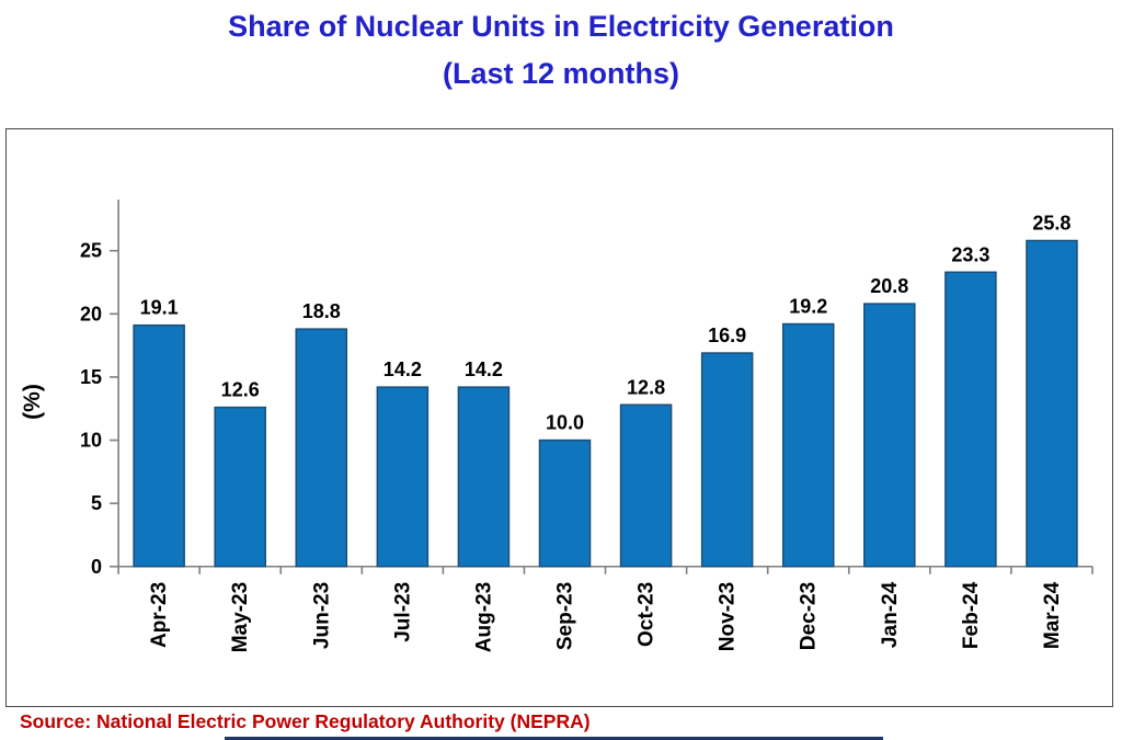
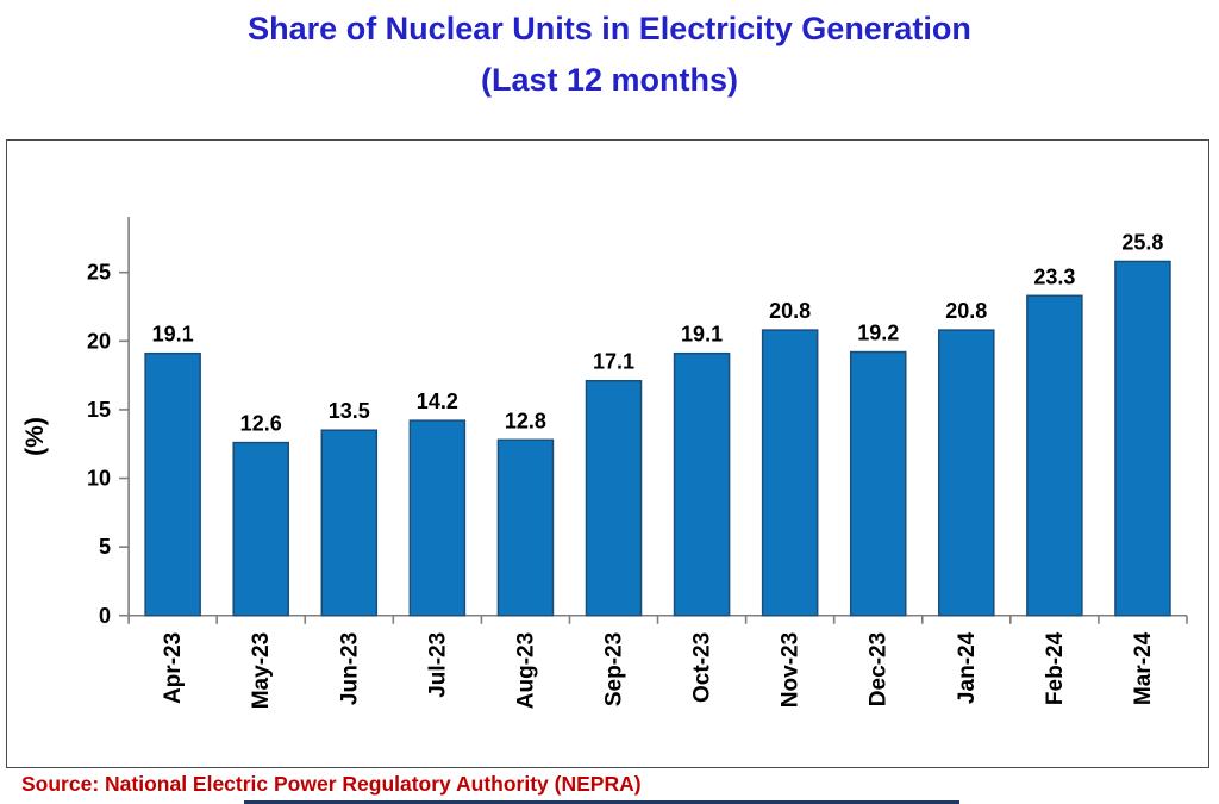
Jun-23: 18.8 -> 13.5
Aug-23: 14.2 -> 12.8
Sep-23: 10.0 -> 17.1
Oct-23: 12.8 -> 19.1
Nov-23: 16.9 -> 20.8
